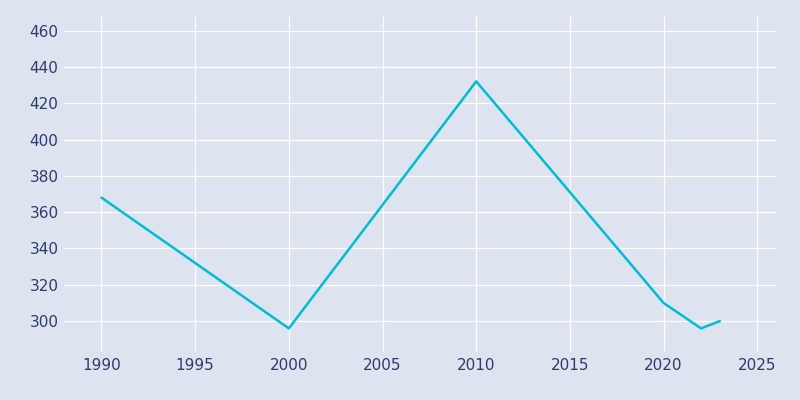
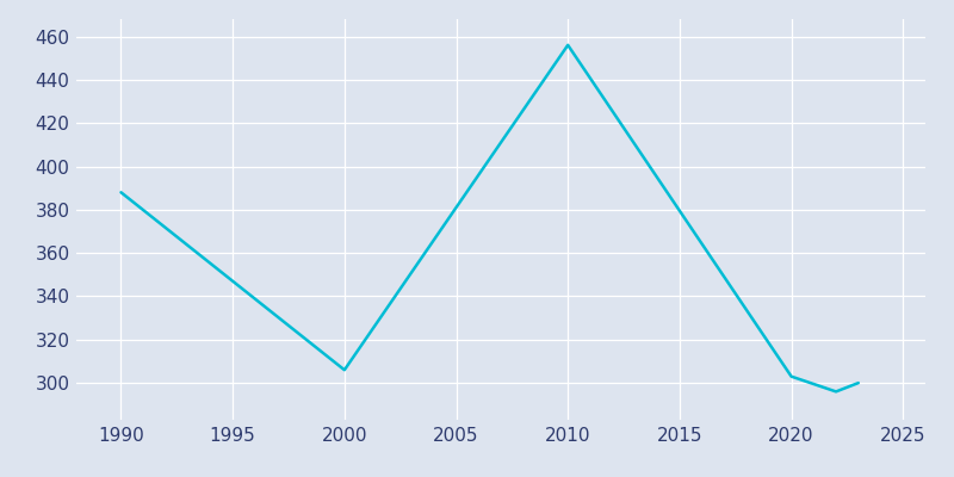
1990: 368 -> 388
2000: 296 -> 306
2010: 432 -> 456
2020: 310 -> 303
